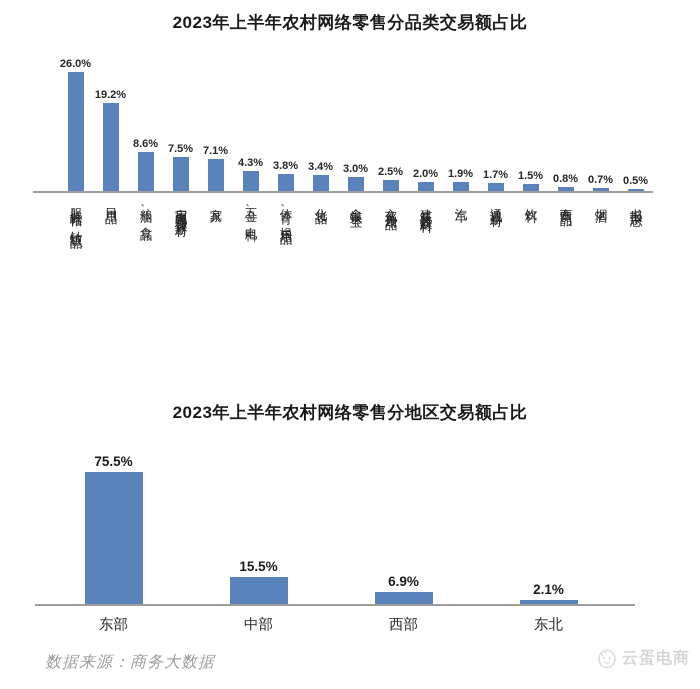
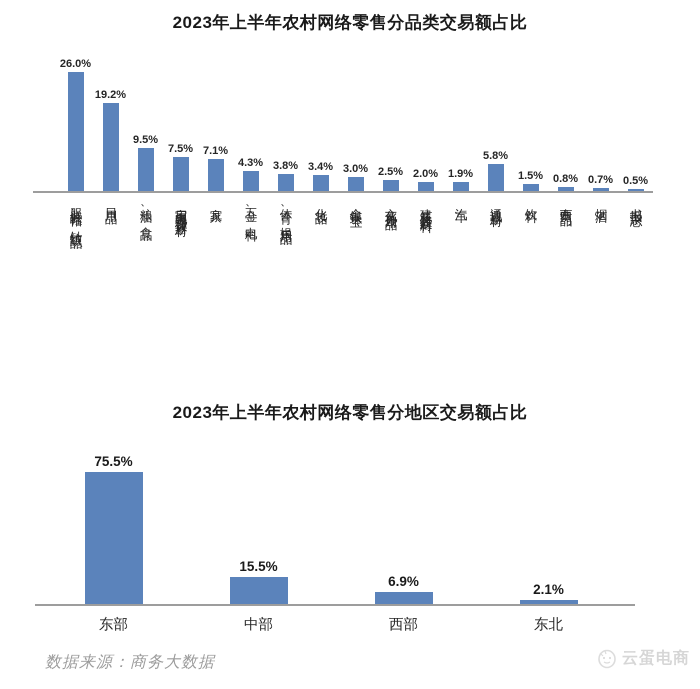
2023年上半年农村网络零售分品类交易额占比/粮油、食品: 8.6% -> 9.5%
2023年上半年农村网络零售分品类交易额占比/通讯器材: 1.7% -> 5.8%
